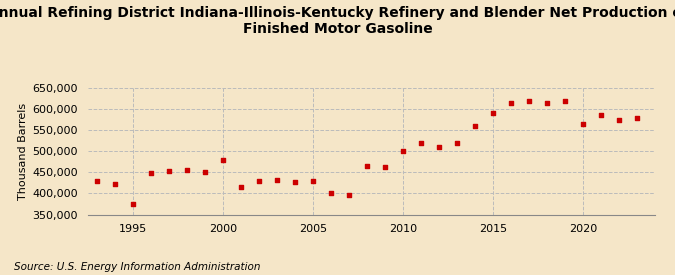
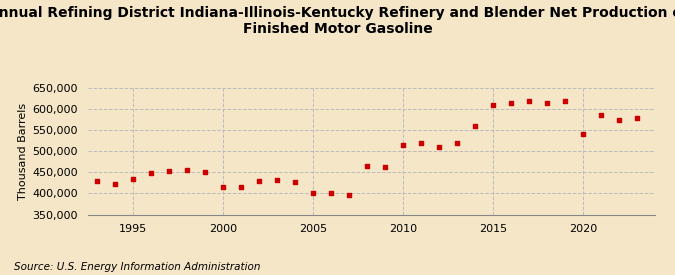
1995: 375,000 -> 435,000
2000: 480,000 -> 416,000
2005: 430,000 -> 401,000
2010: 500,000 -> 515,000
2015: 590,000 -> 610,000
2020: 565,000 -> 540,000
